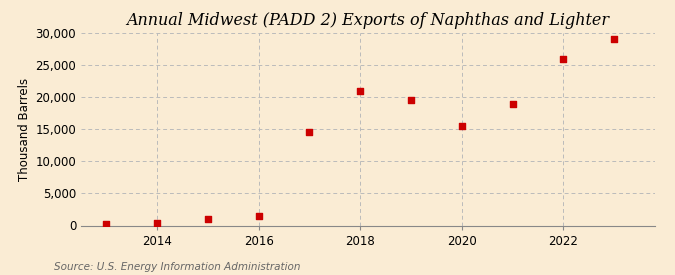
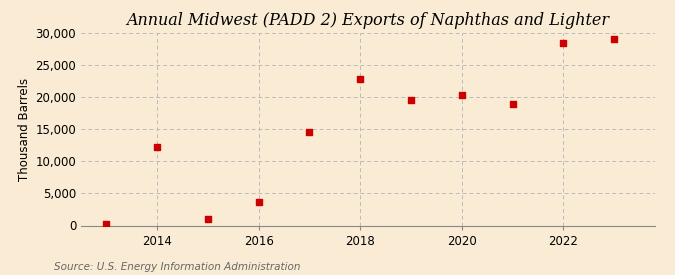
2014: 400 -> 12,200
2016: 1,500 -> 3,600
2018: 21,000 -> 22,800
2020: 15,500 -> 20,400
2022: 26,000 -> 28,400
